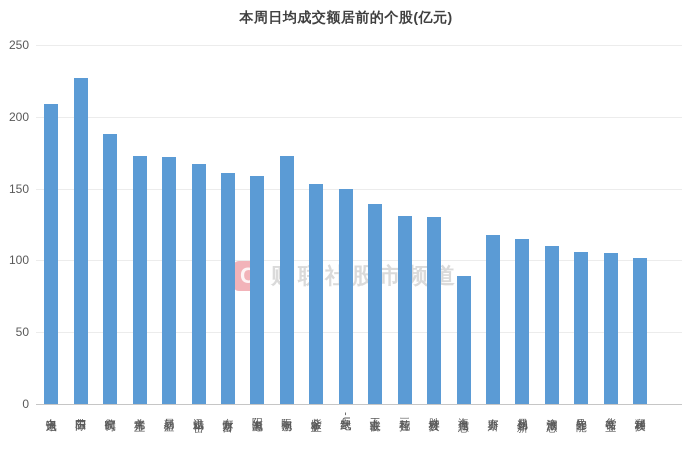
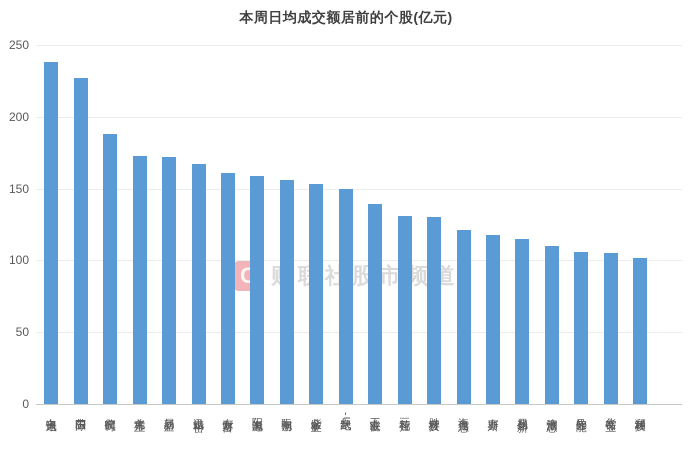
中兴通讯: 209 -> 238
中际旭创: 173 -> 156
海光信息: 89 -> 121
